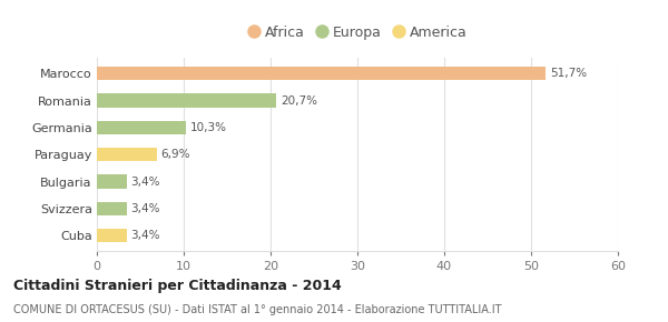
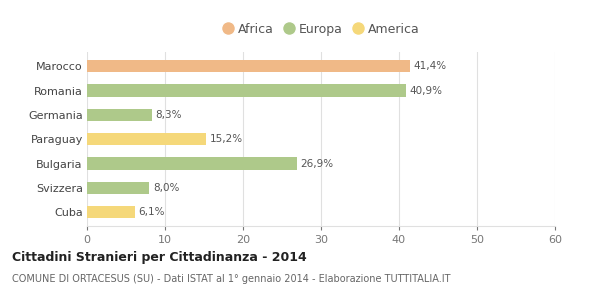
Marocco: 51,7% -> 41,4%
Romania: 20,7% -> 40,9%
Germania: 10,3% -> 8,3%
Paraguay: 6,9% -> 15,2%
Bulgaria: 3,4% -> 26,9%
Svizzera: 3,4% -> 8,0%
Cuba: 3,4% -> 6,1%
